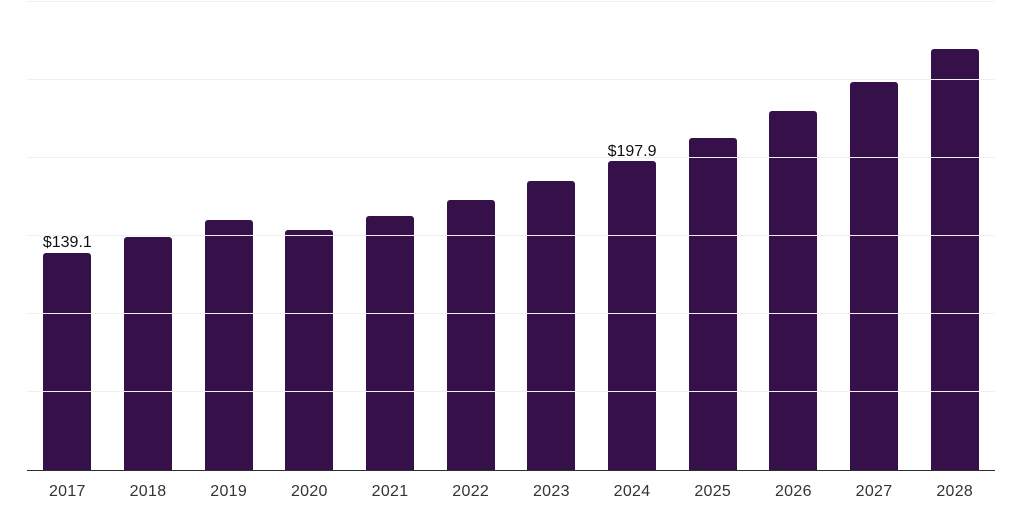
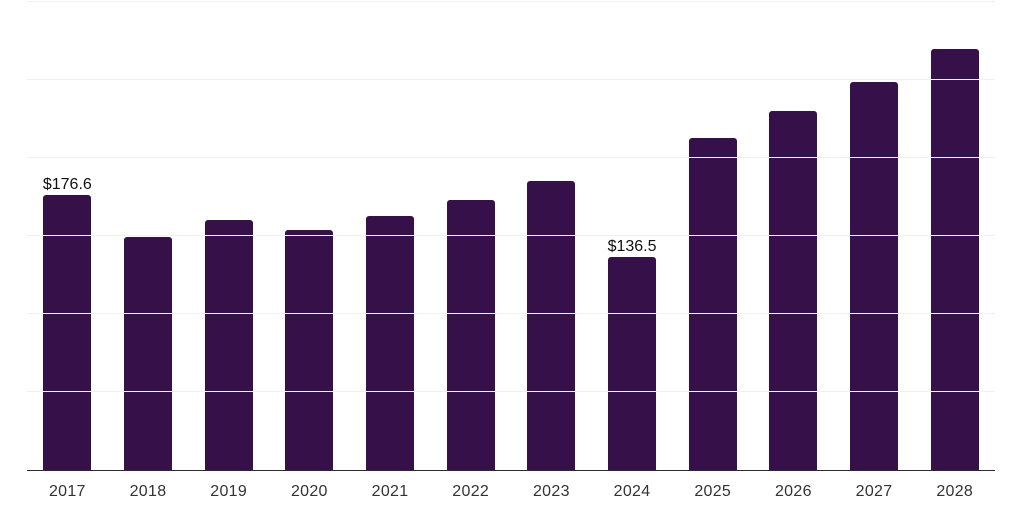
2017: $139.1 -> $176.6
2024: $197.9 -> $136.5
